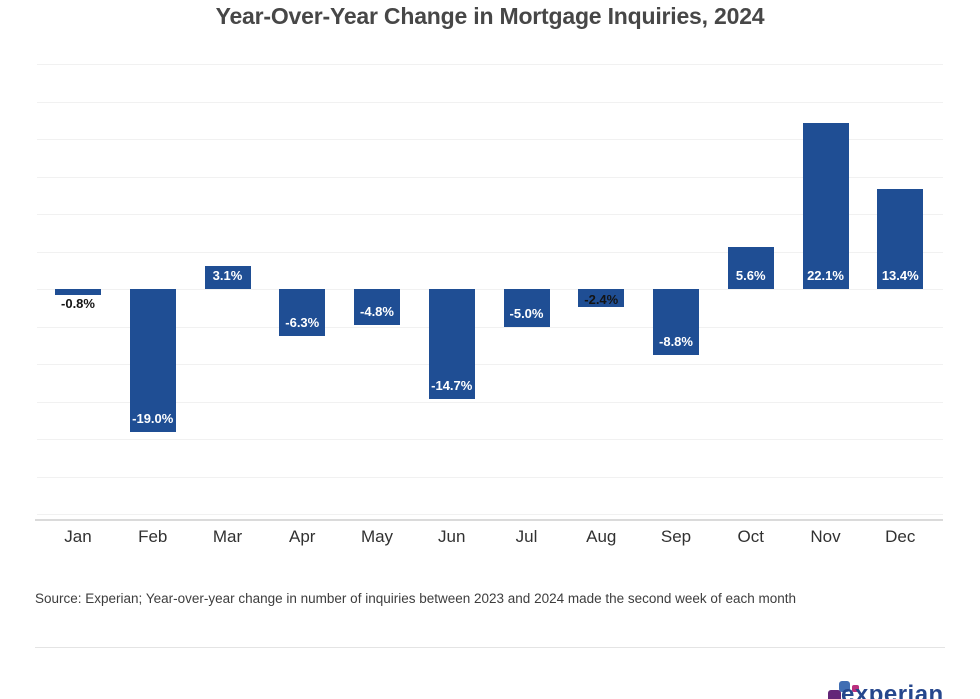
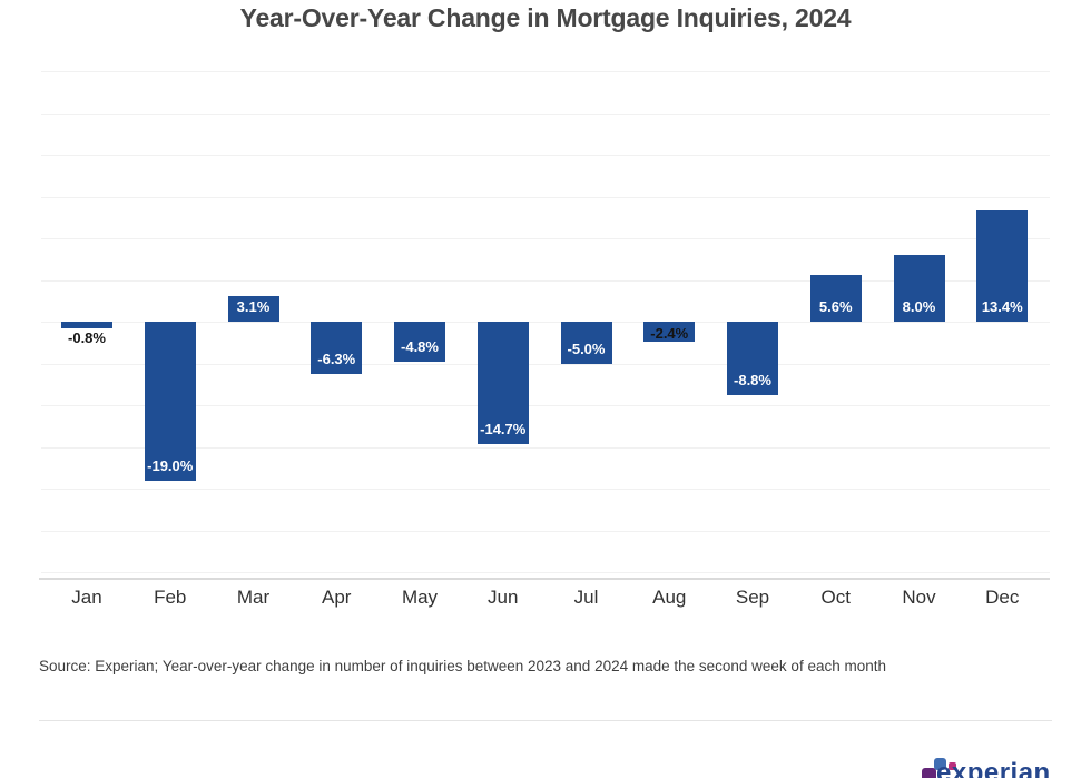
Nov: 22.1% -> 8.0%
